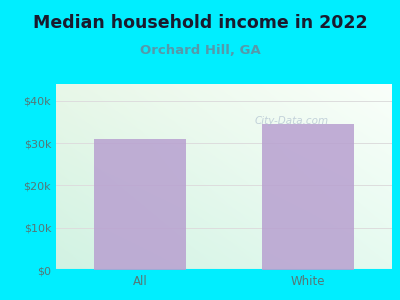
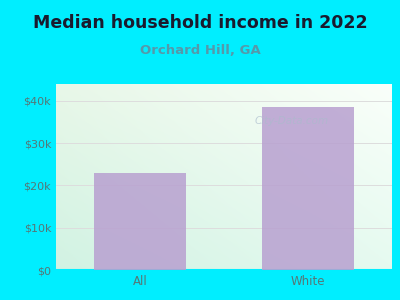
All: $31.0k -> $23.0k
White: $34.5k -> $38.5k
